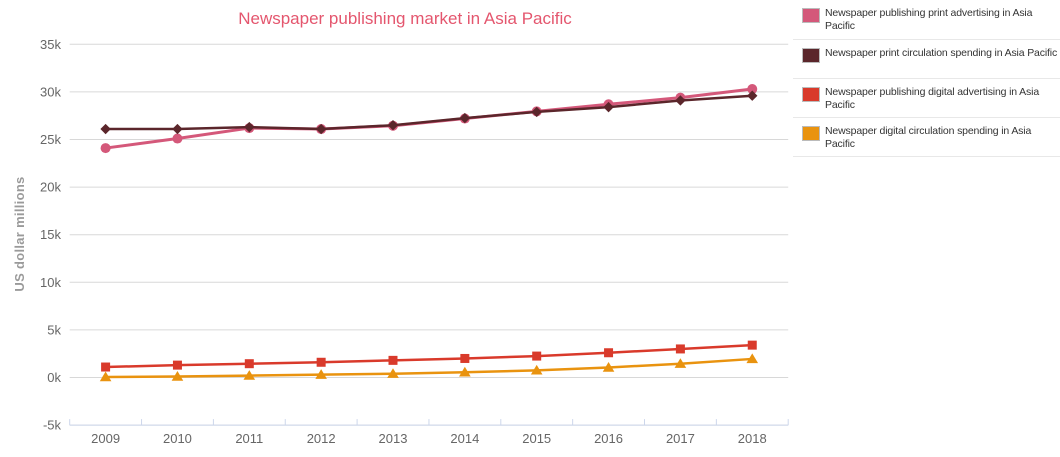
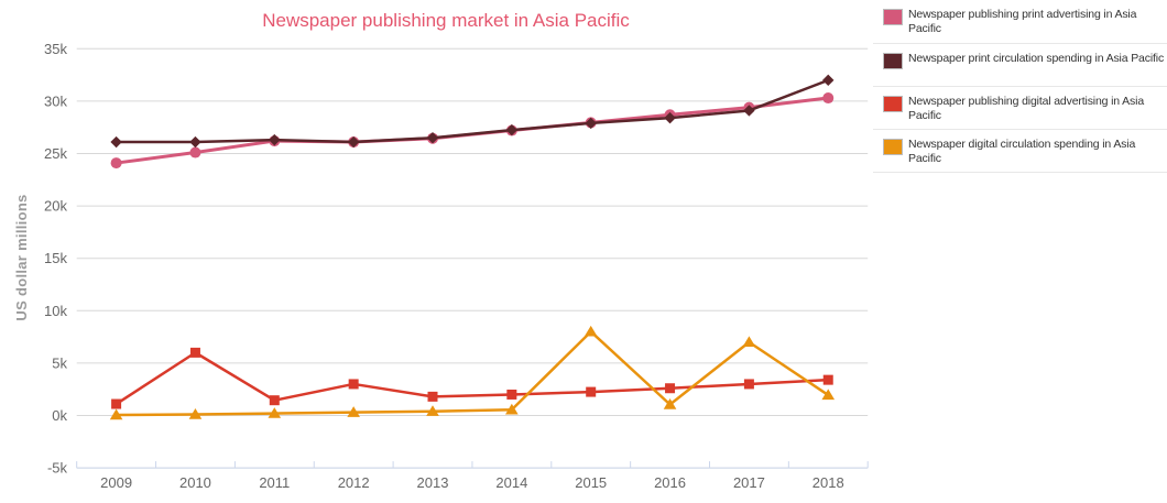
Newspaper publishing digital advertising in Asia Pacific/2010: 1k -> 6k
Newspaper publishing digital advertising in Asia Pacific/2012: 2k -> 3k
Newspaper digital circulation spending in Asia Pacific/2015: 1k -> 8k
Newspaper digital circulation spending in Asia Pacific/2017: 1k -> 7k
Newspaper print circulation spending in Asia Pacific/2018: 30k -> 32k
